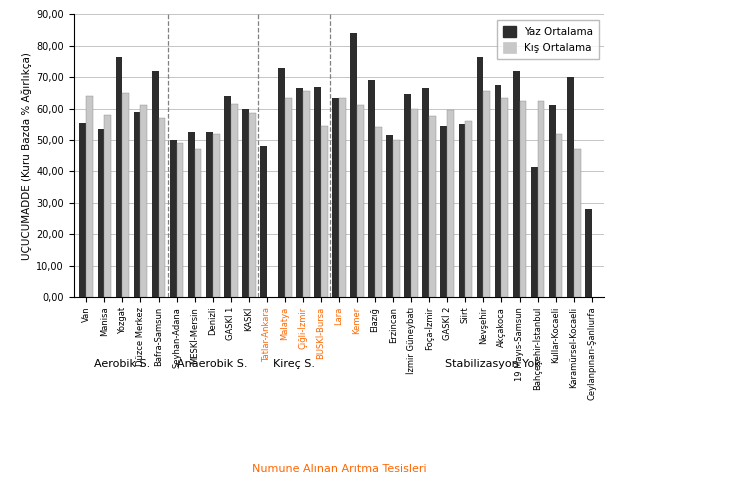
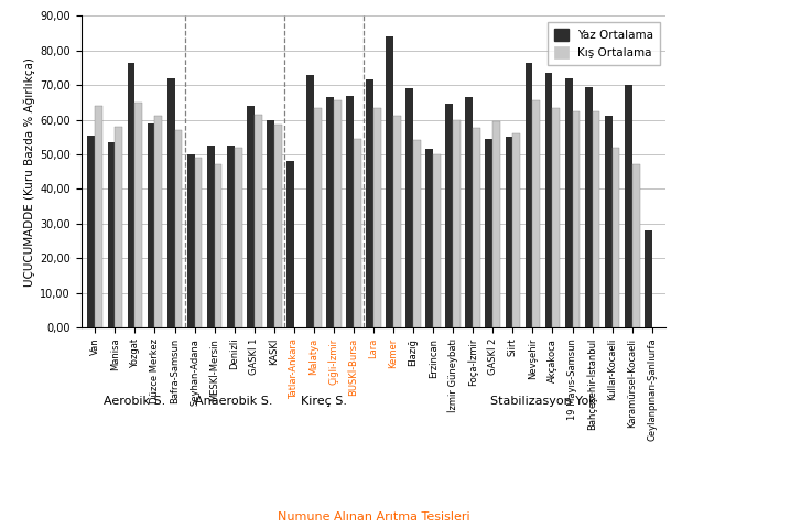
Yaz Ortalama/Lara: 63,5 -> 71,5
Yaz Ortalama/Akçakoca: 67,5 -> 73,5
Yaz Ortalama/Bahçeşehir-İstanbul: 41,5 -> 69,5
